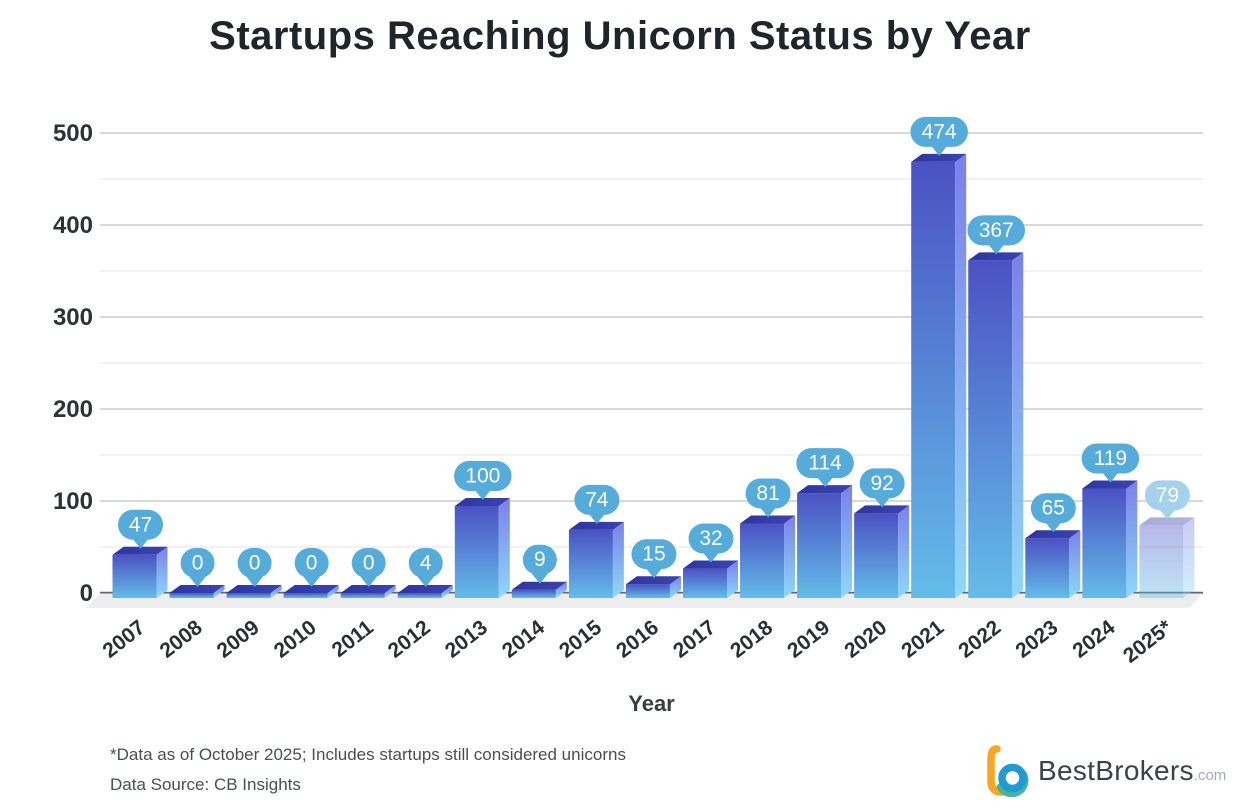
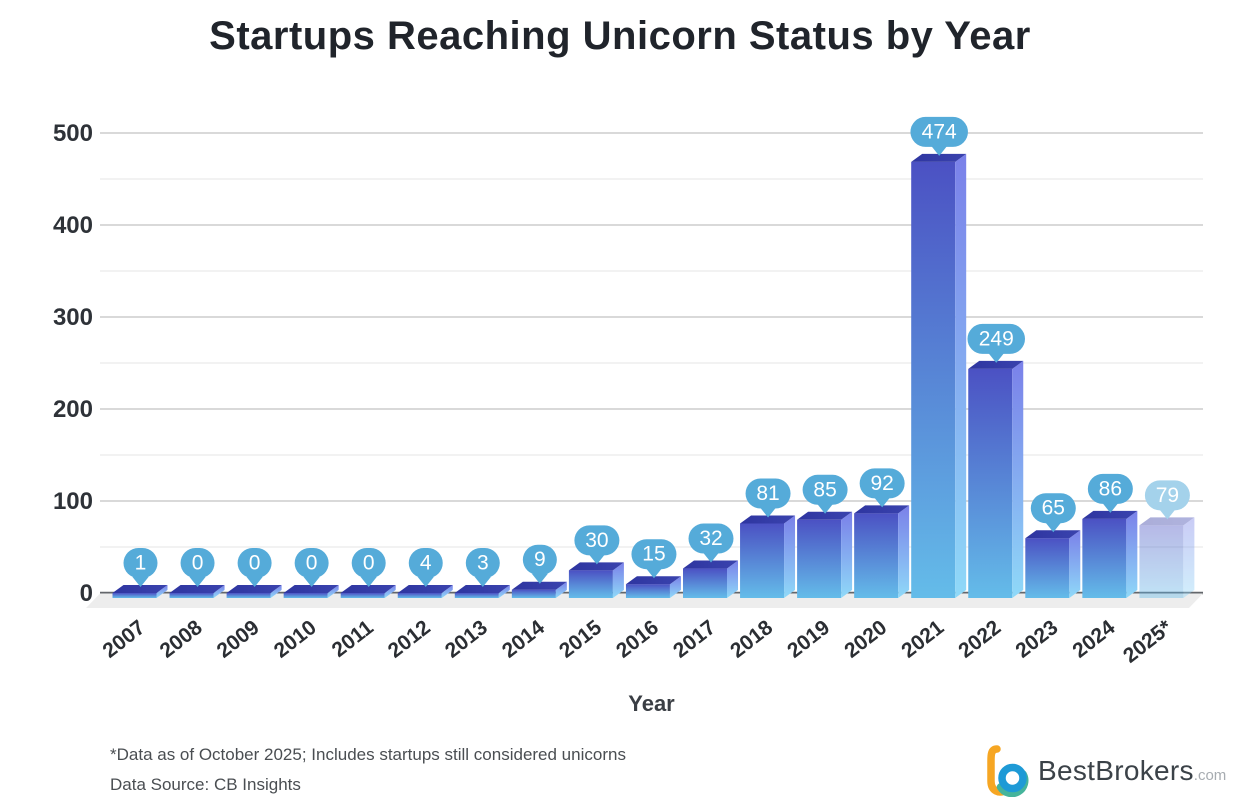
2007: 47 -> 1
2013: 100 -> 3
2015: 74 -> 30
2019: 114 -> 85
2022: 367 -> 249
2024: 119 -> 86
